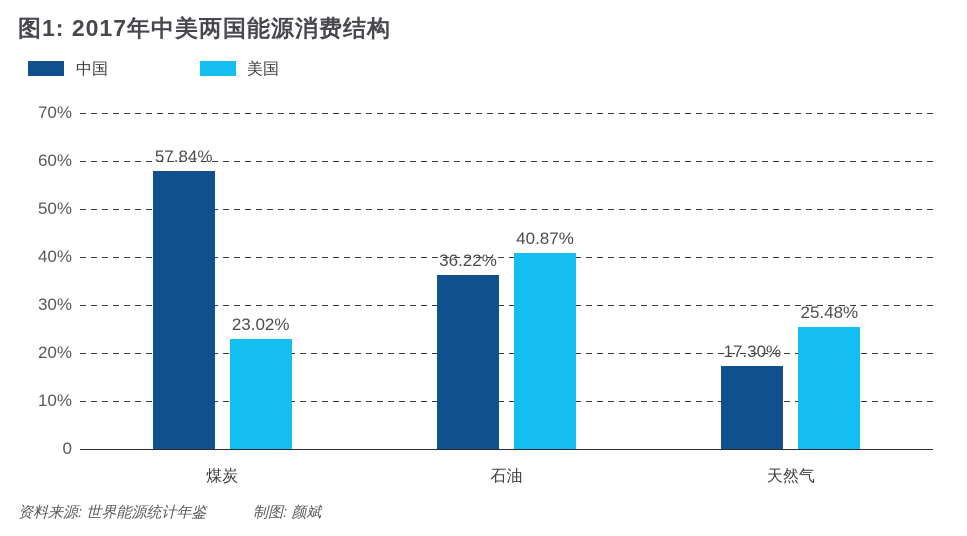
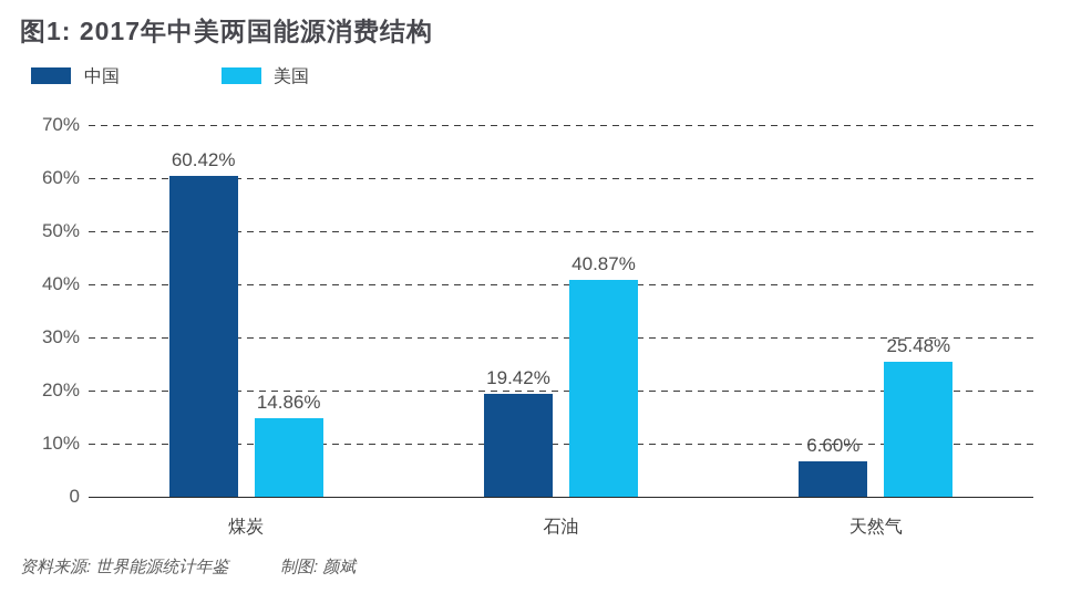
中国/煤炭: 57.84% -> 60.42%
美国/煤炭: 23.02% -> 14.86%
中国/石油: 36.22% -> 19.42%
中国/天然气: 17.30% -> 6.60%
